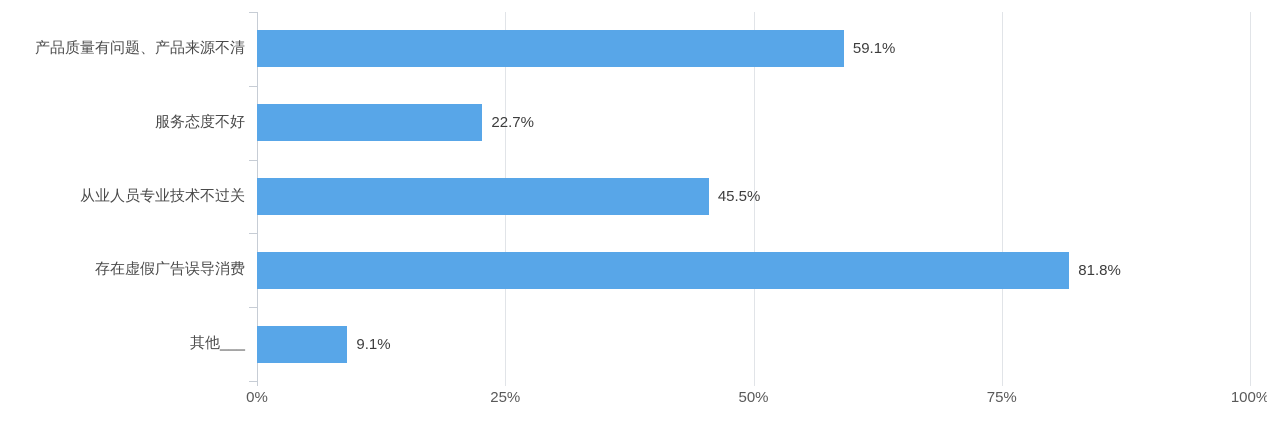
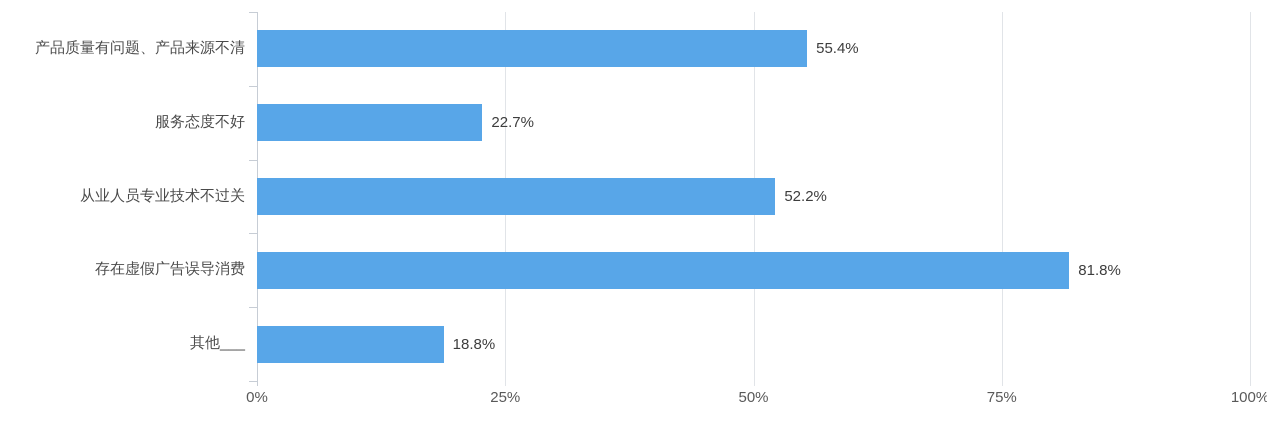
产品质量有问题、产品来源不清: 59.1% -> 55.4%
从业人员专业技术不过关: 45.5% -> 52.2%
其他___: 9.1% -> 18.8%
